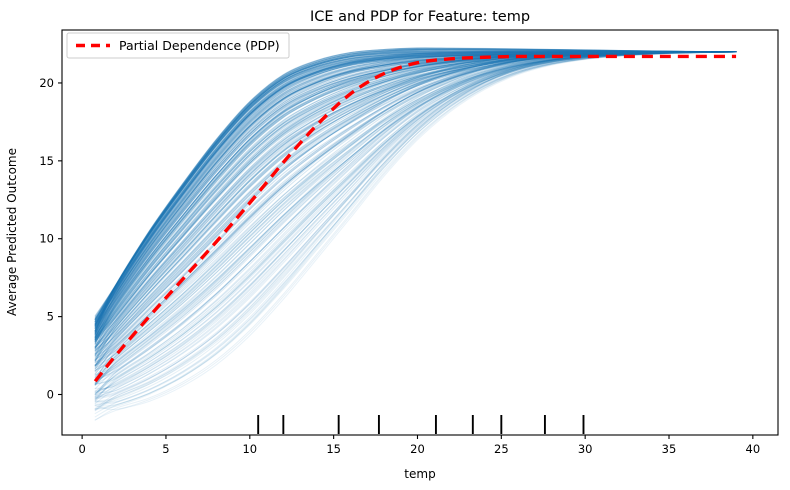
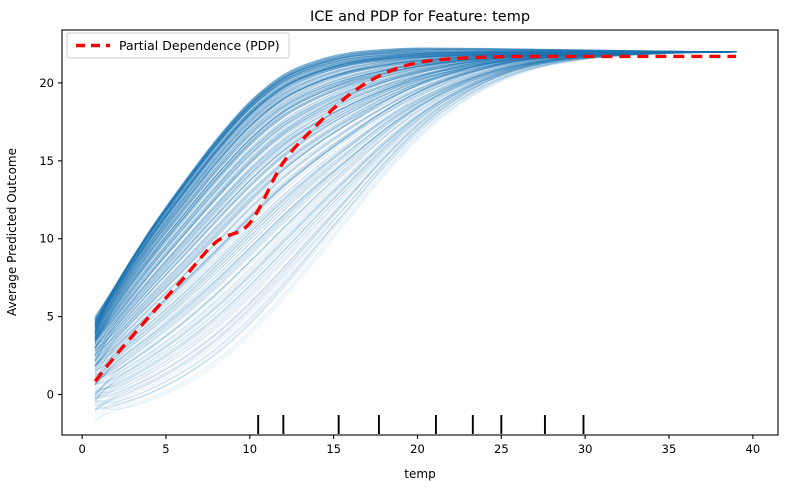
10: 12.3 -> 11.0
